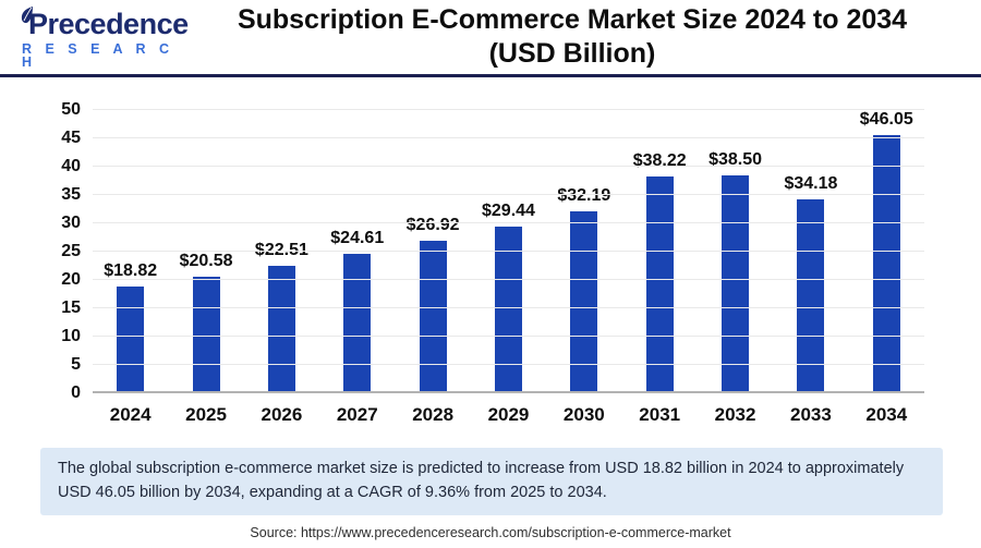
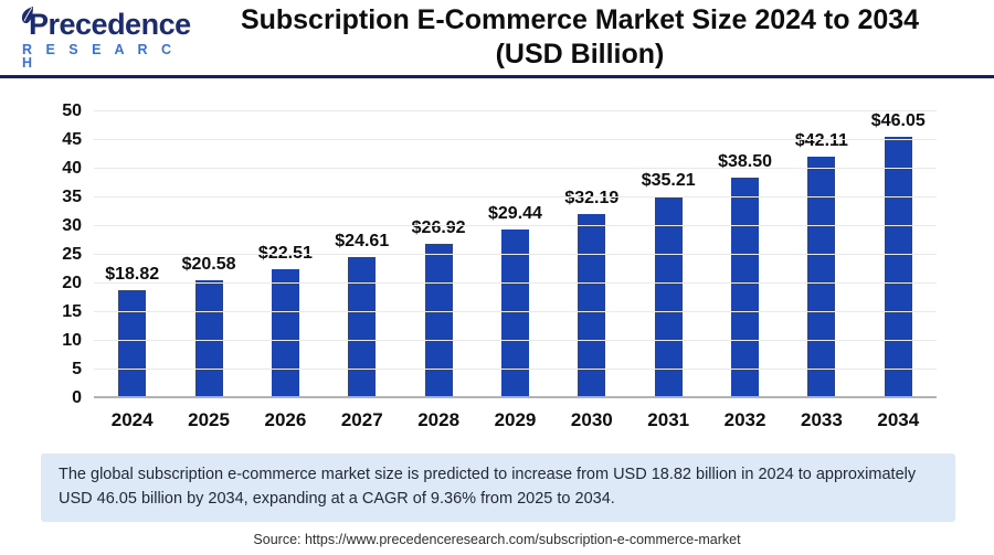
2031: $38.22 -> $35.21
2033: $34.18 -> $42.11
